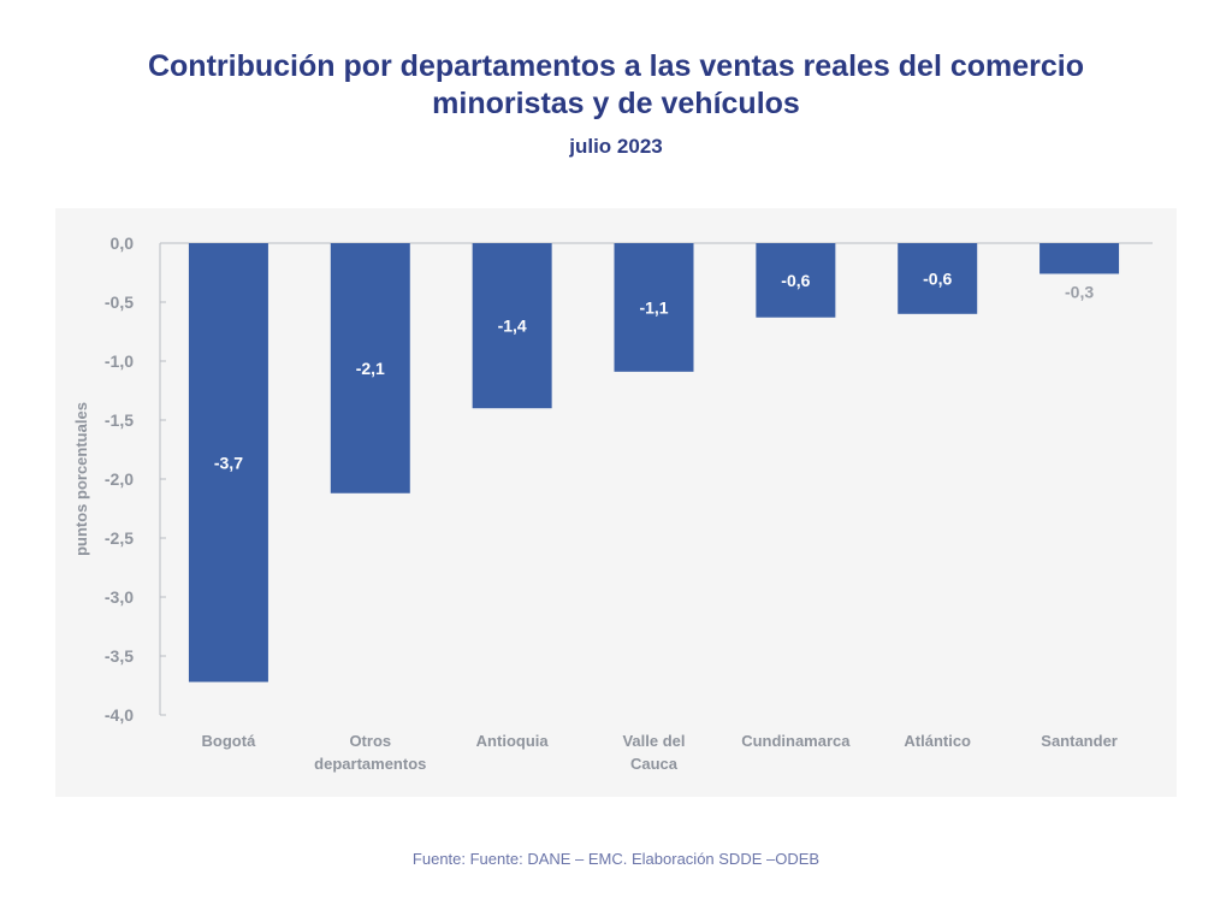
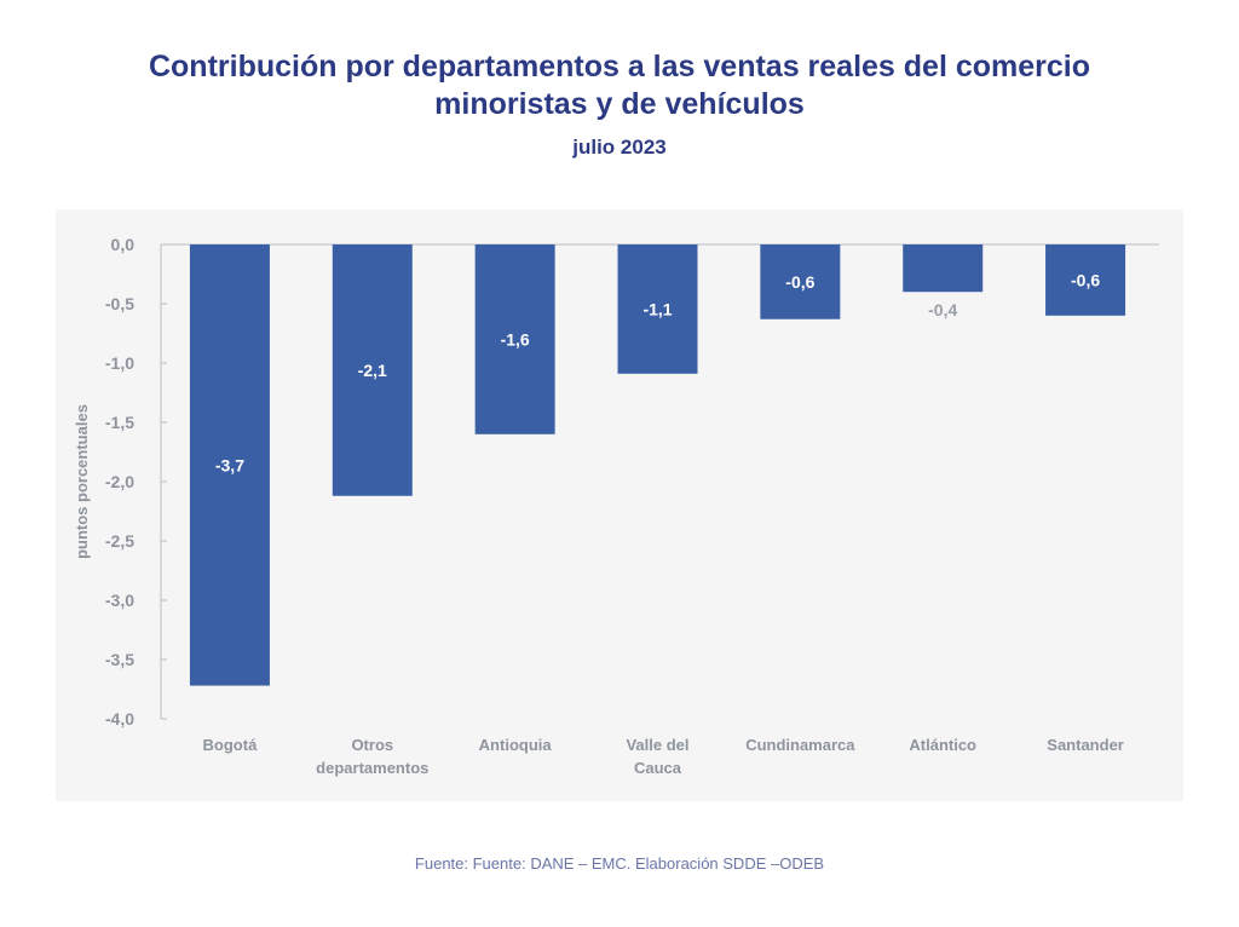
Antioquia: -1,4 -> -1,6
Atlántico: -0,6 -> -0,4
Santander: -0,3 -> -0,6
